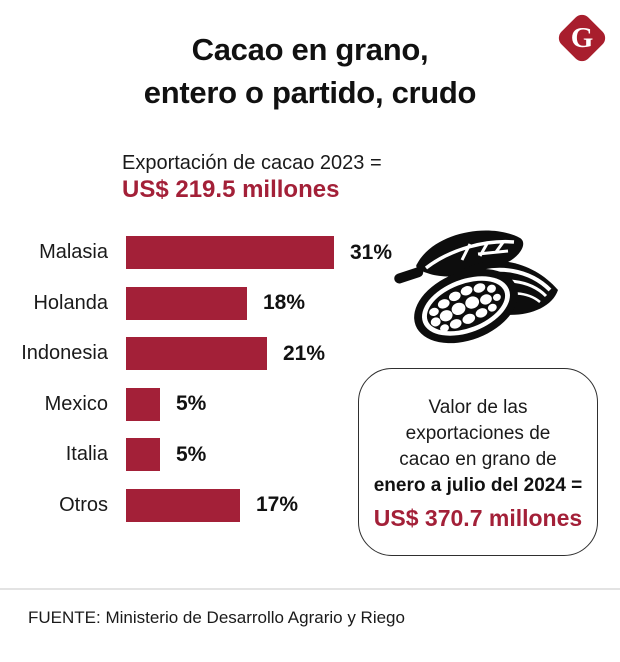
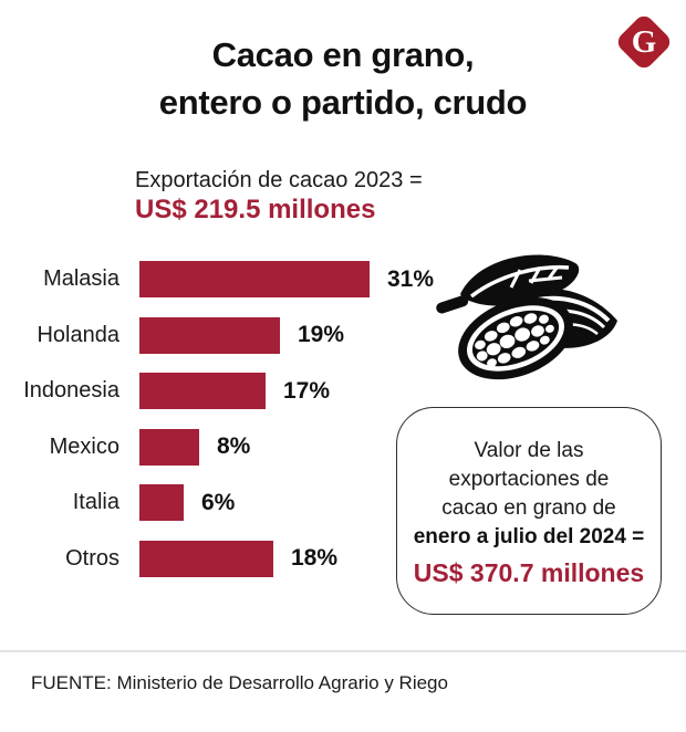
Holanda: 18% -> 19%
Indonesia: 21% -> 17%
Mexico: 5% -> 8%
Italia: 5% -> 6%
Otros: 17% -> 18%
